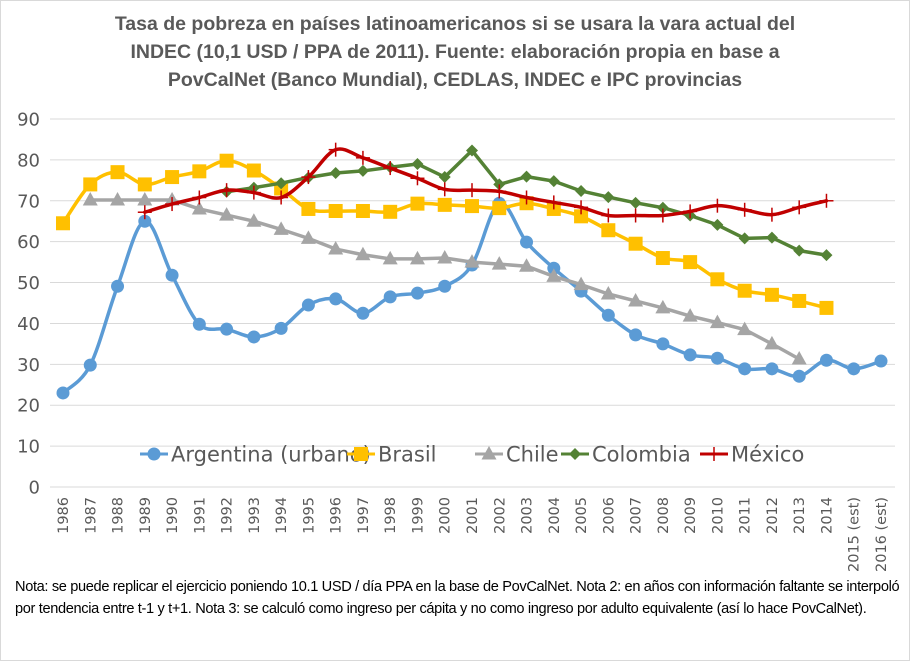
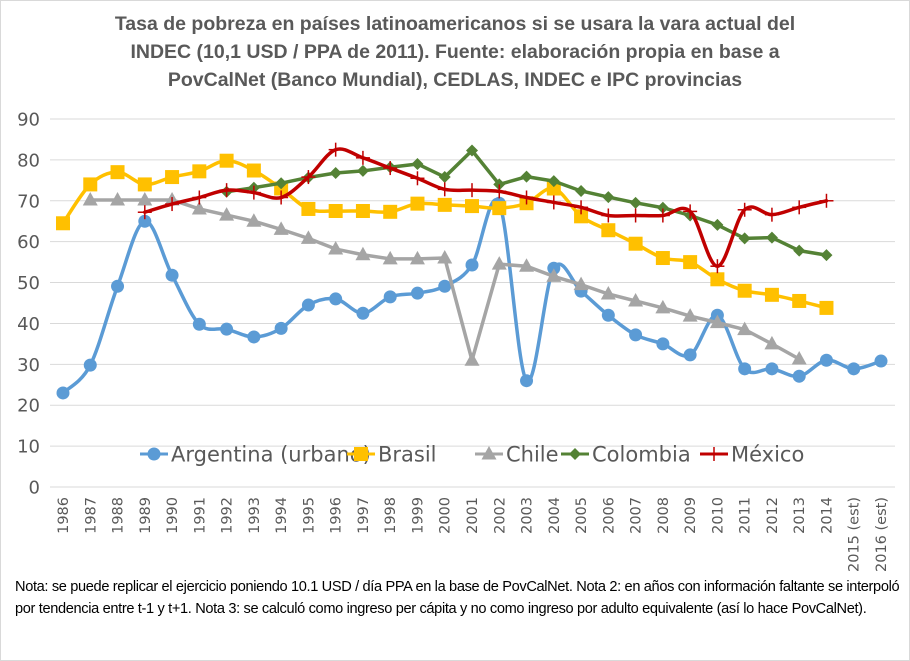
Chile/2001: 55 -> 31
Argentina (urbano)/2003: 60 -> 26
Brasil/2004: 68 -> 73
Argentina (urbano)/2010: 32 -> 42
México/2010: 69 -> 54
